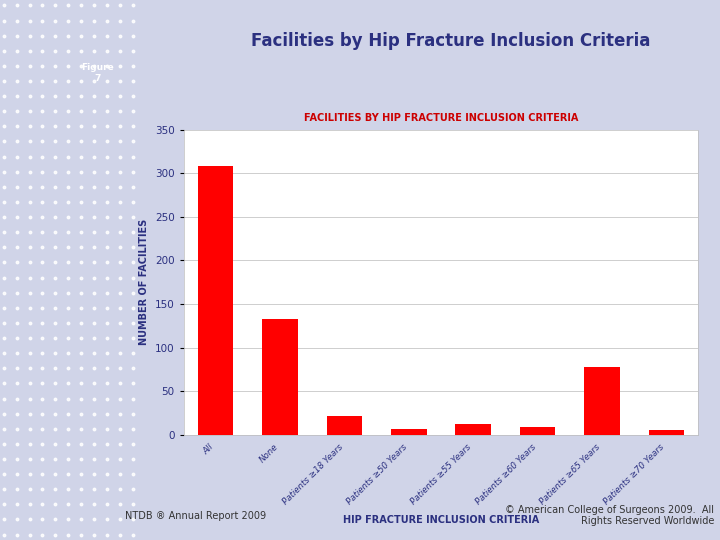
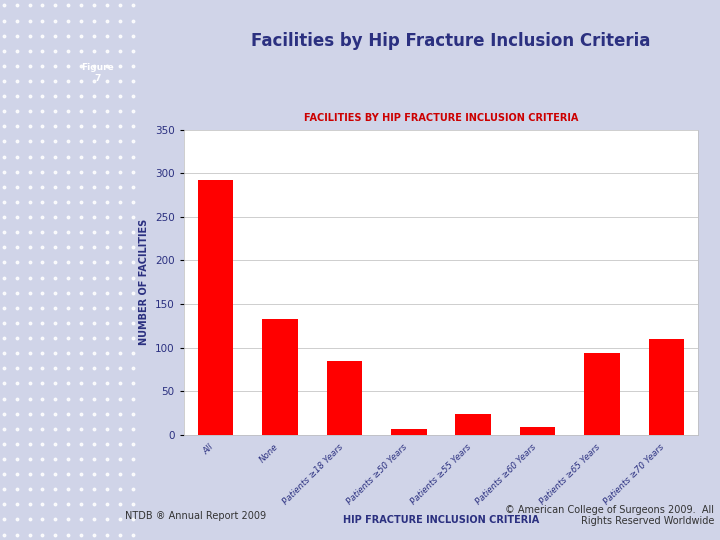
All: 308 -> 292
Patients ≥18 Years: 22 -> 84
Patients ≥55 Years: 12 -> 24
Patients ≥65 Years: 78 -> 94
Patients ≥70 Years: 5 -> 110
